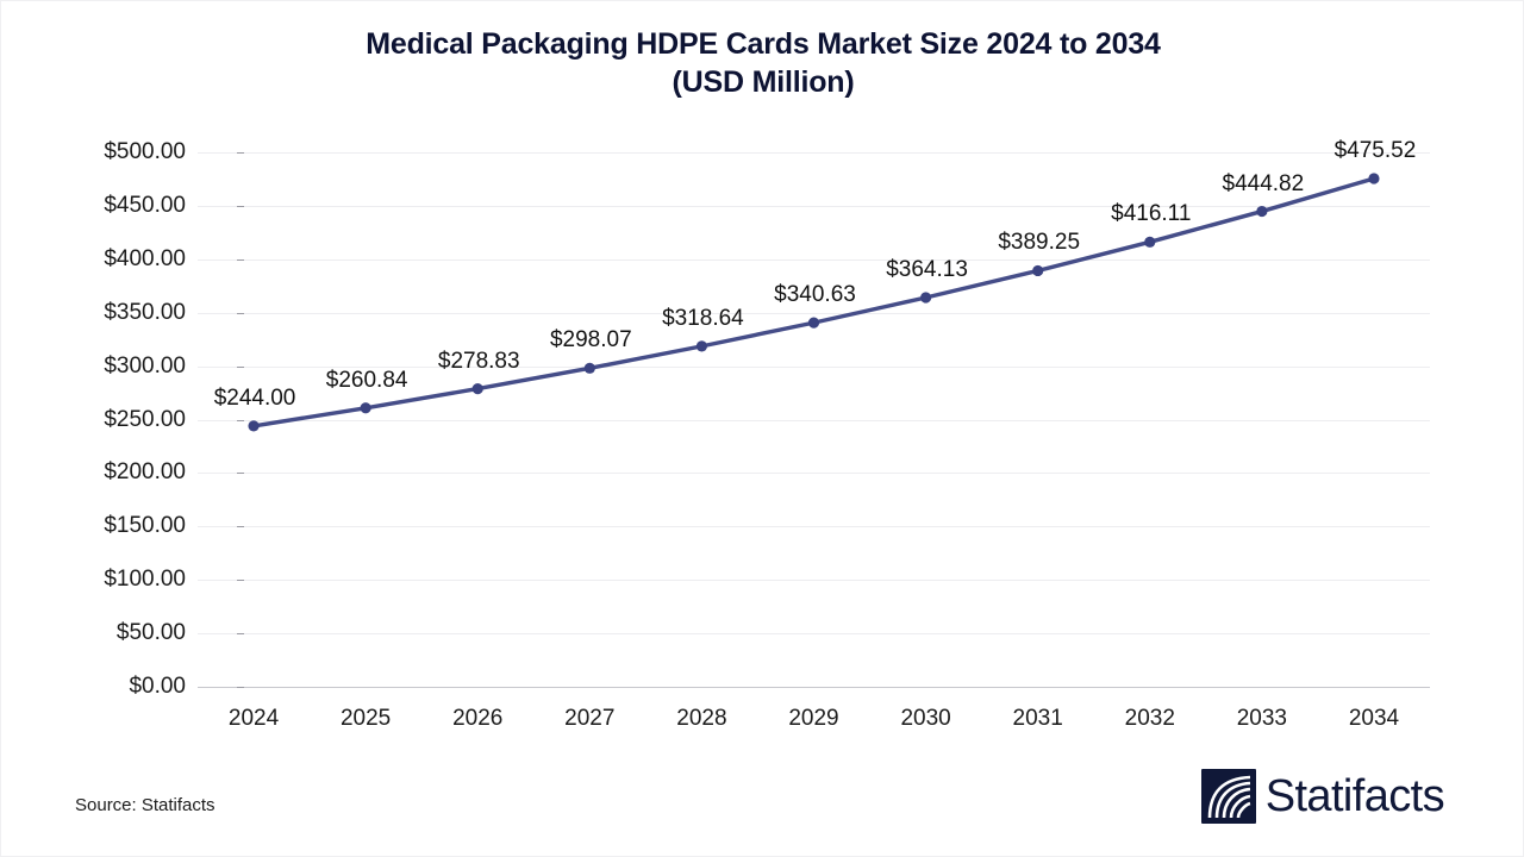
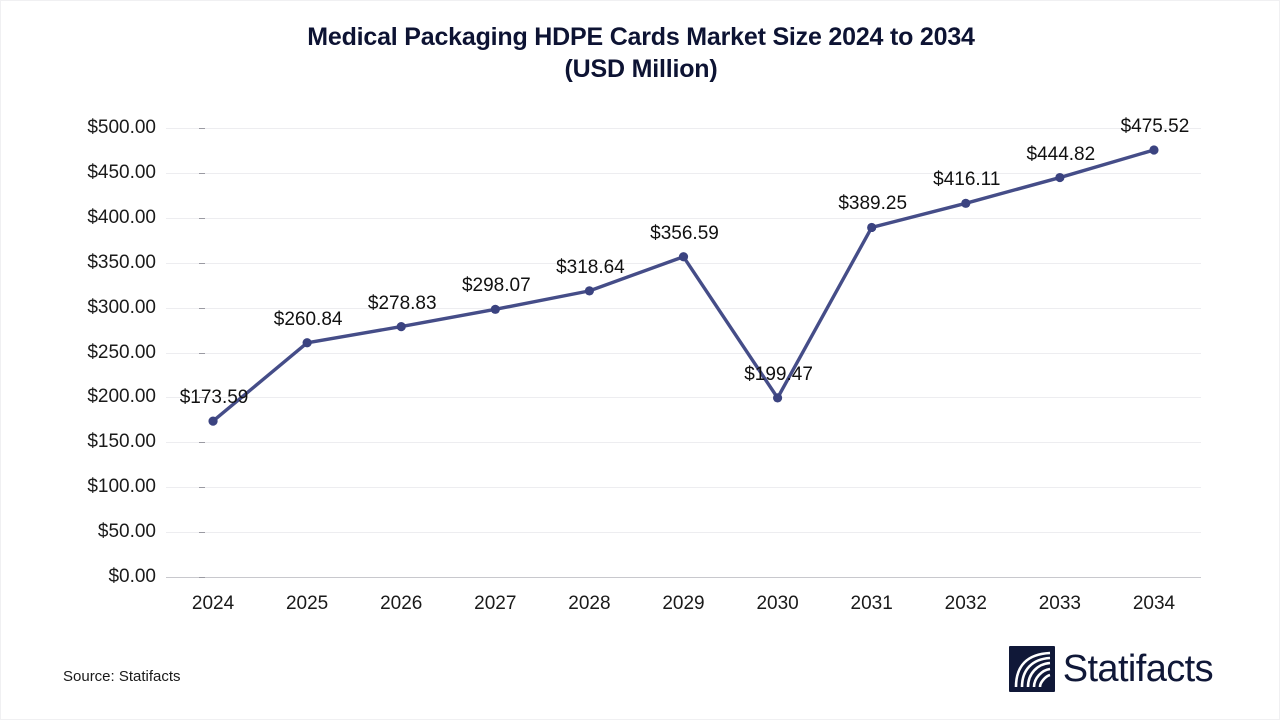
2024: $244.00 -> $173.59
2029: $340.63 -> $356.59
2030: $364.13 -> $199.47
